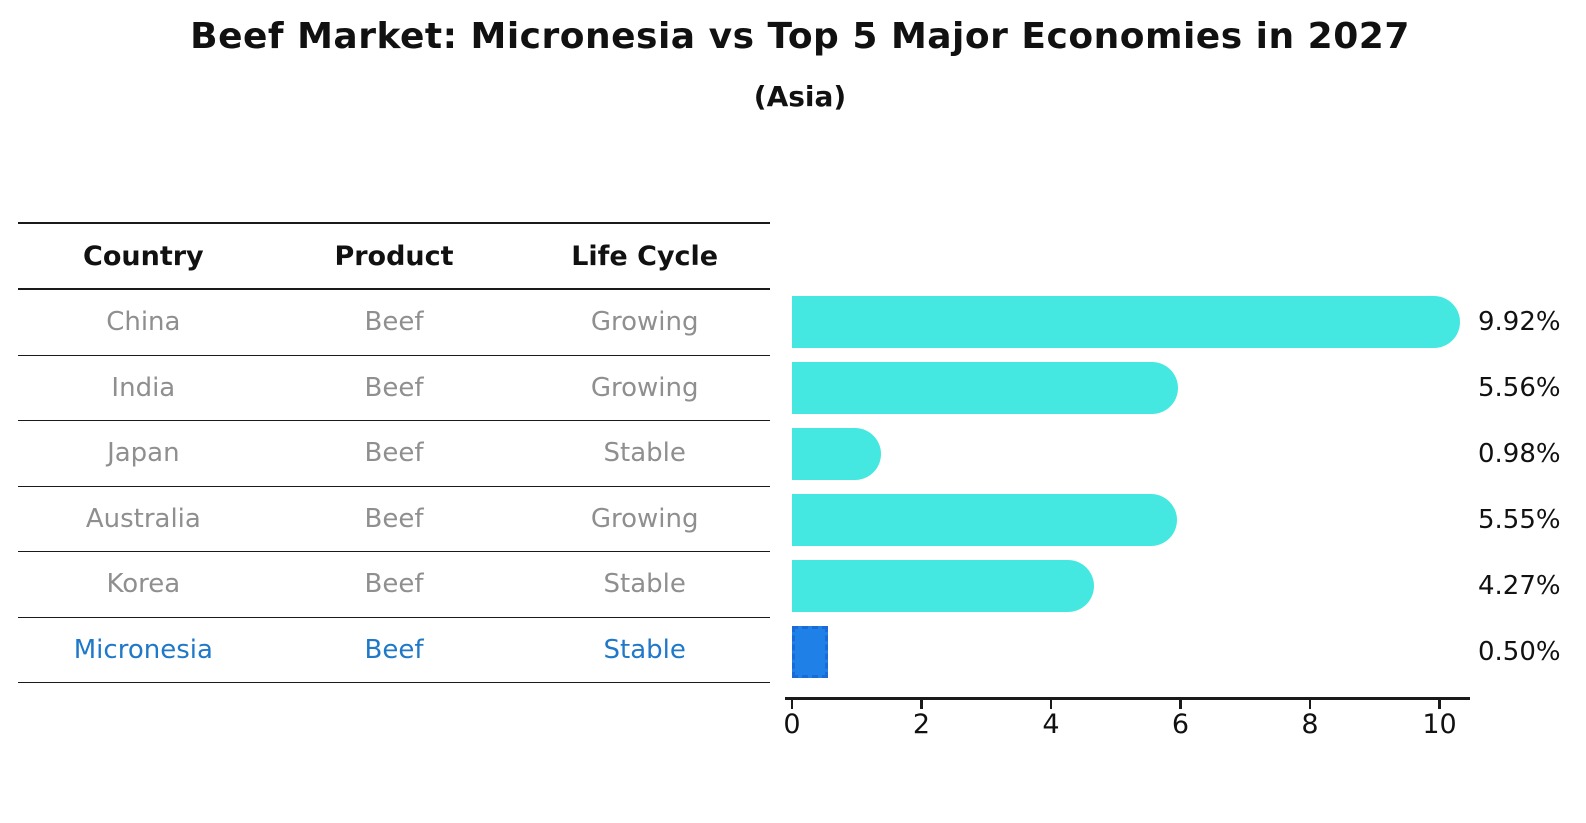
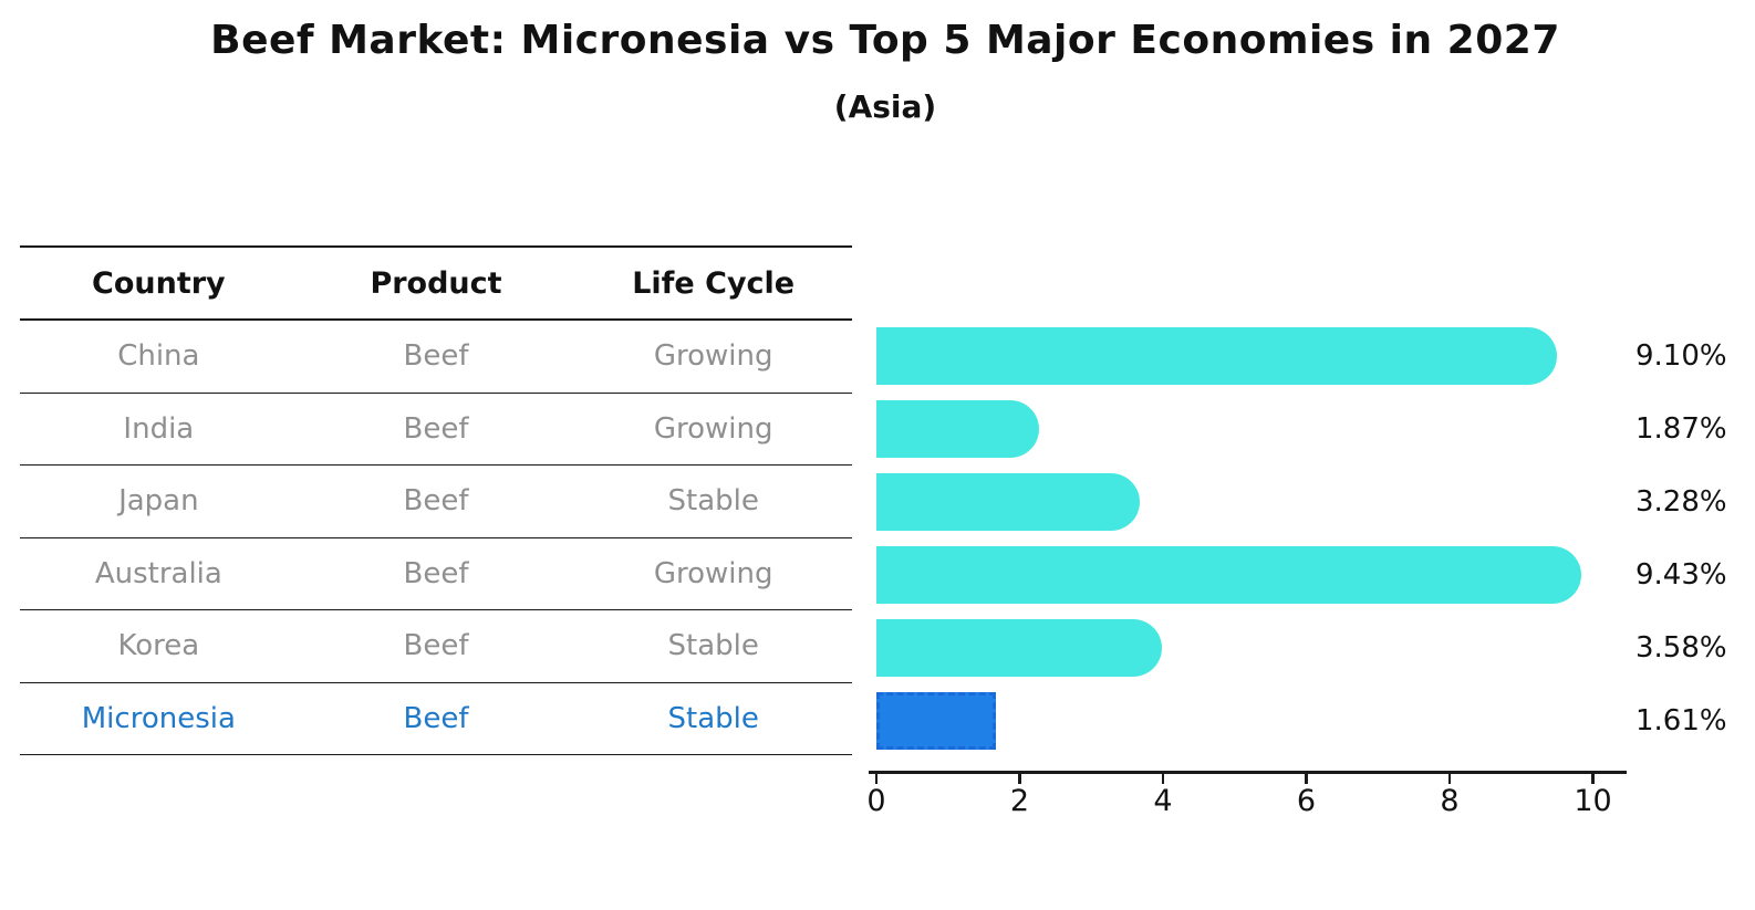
China: 9.92% -> 9.10%
India: 5.56% -> 1.87%
Japan: 0.98% -> 3.28%
Australia: 5.55% -> 9.43%
Korea: 4.27% -> 3.58%
Micronesia: 0.50% -> 1.61%
